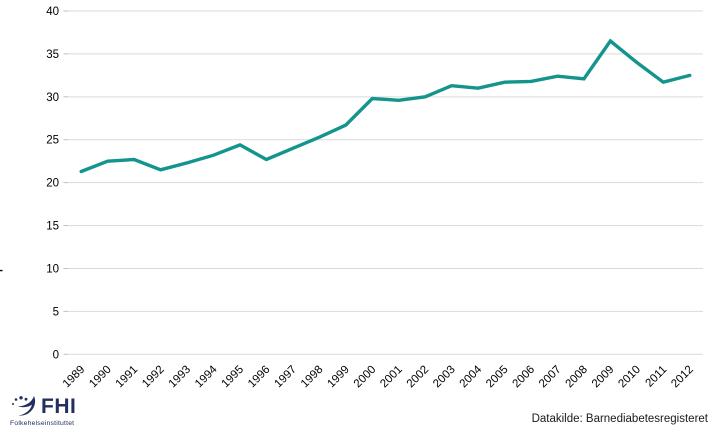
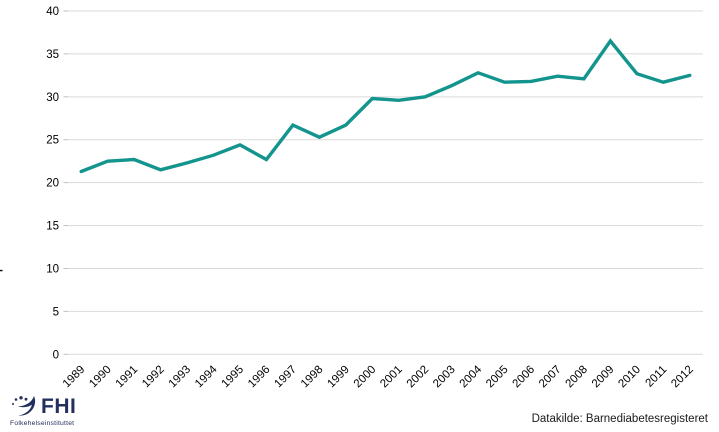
1997: 24 -> 27
2004: 31 -> 33
2010: 34 -> 33
